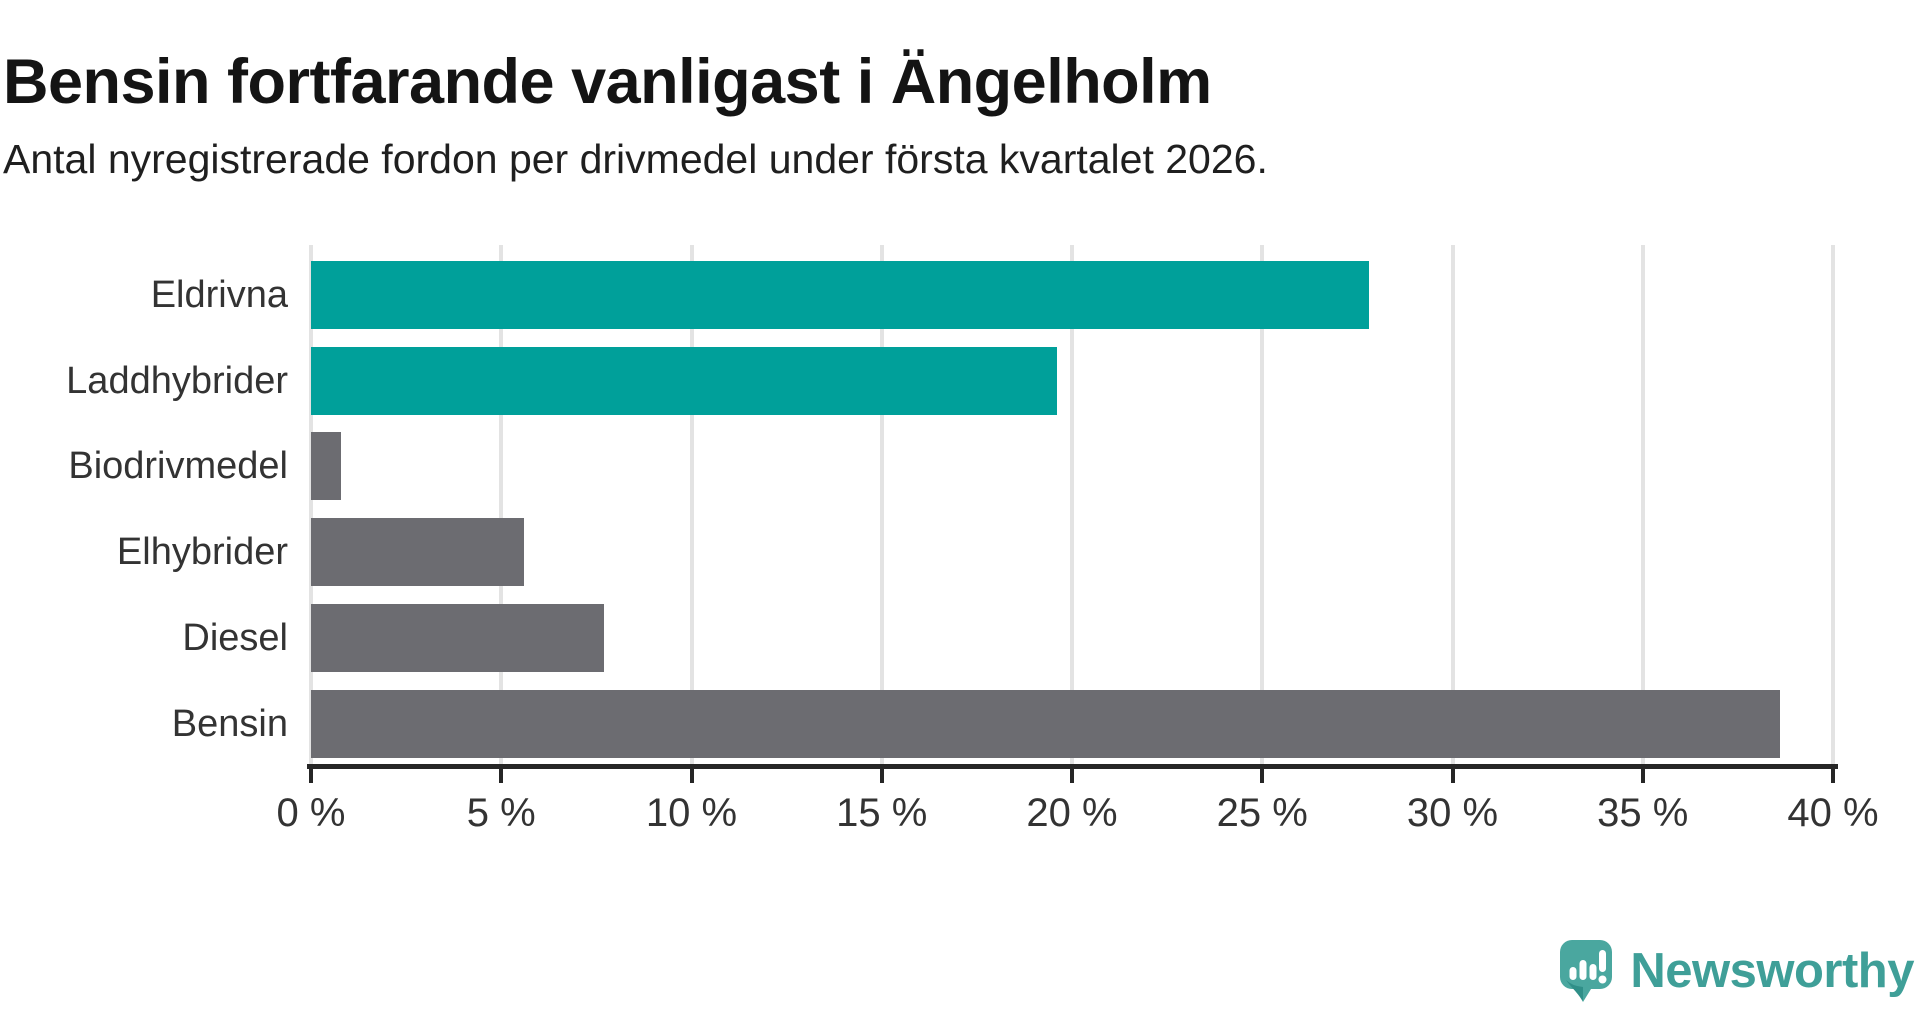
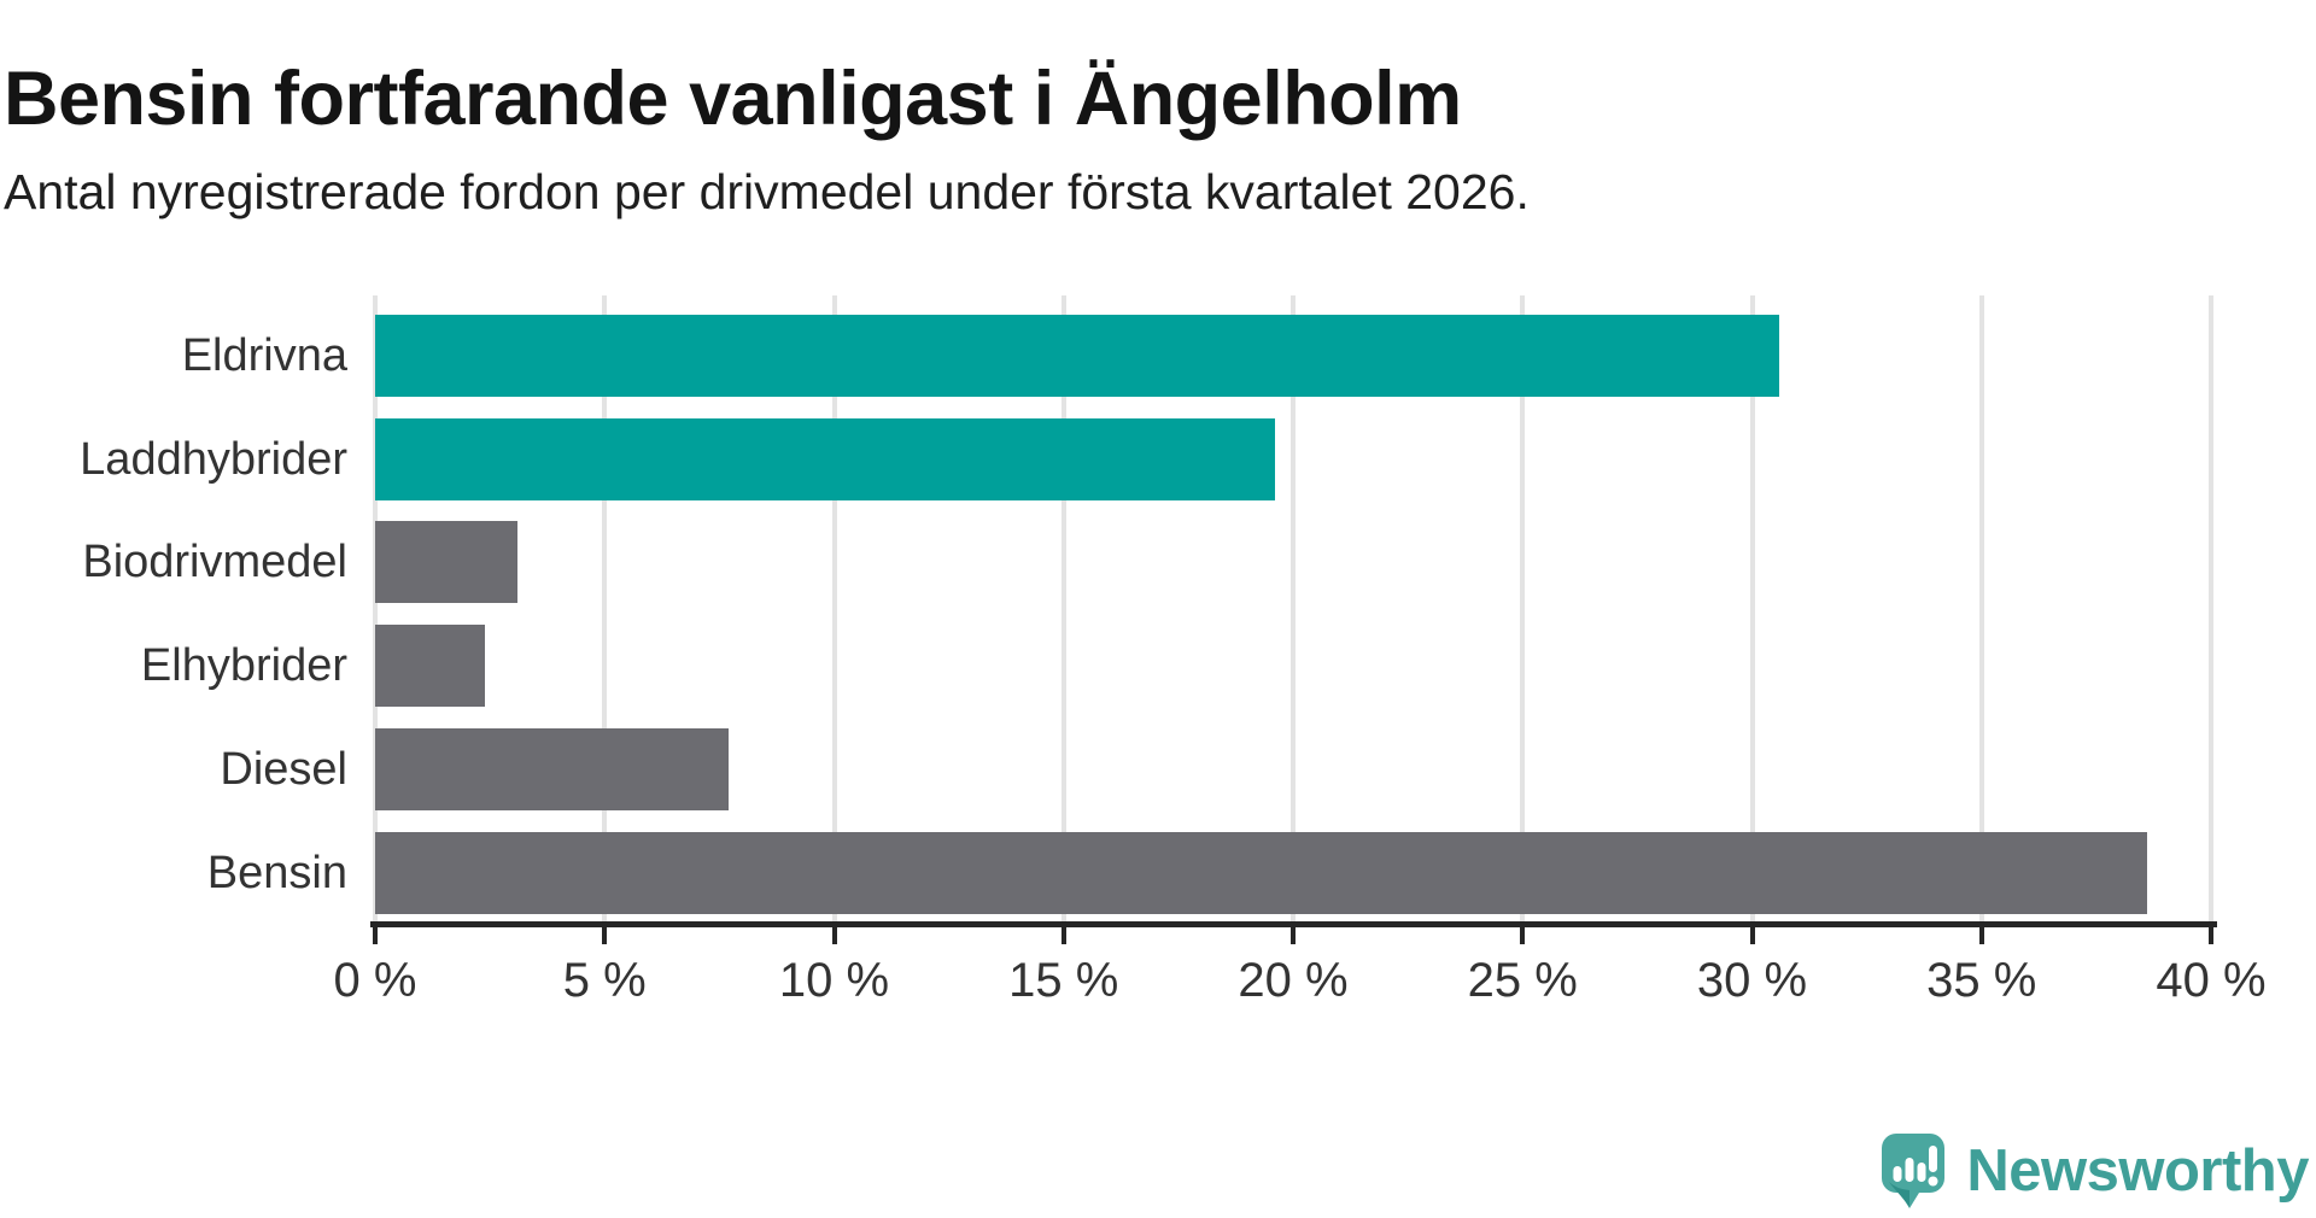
Eldrivna: 27.8% -> 30.6%
Biodrivmedel: 0.8% -> 3.1%
Elhybrider: 5.6% -> 2.4%
